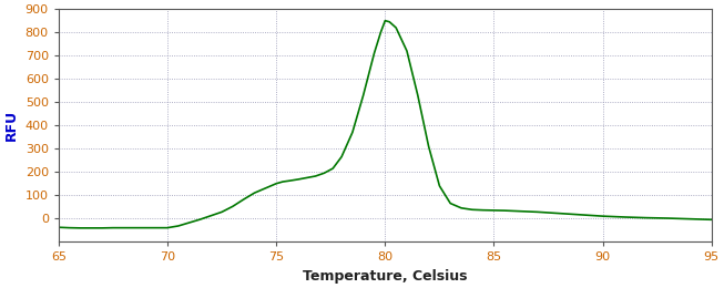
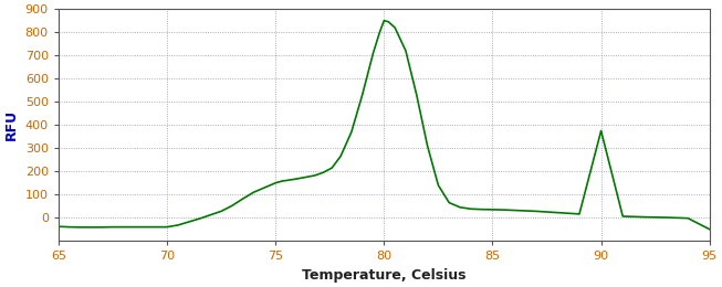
90: 10 -> 375
95: -5 -> -50
